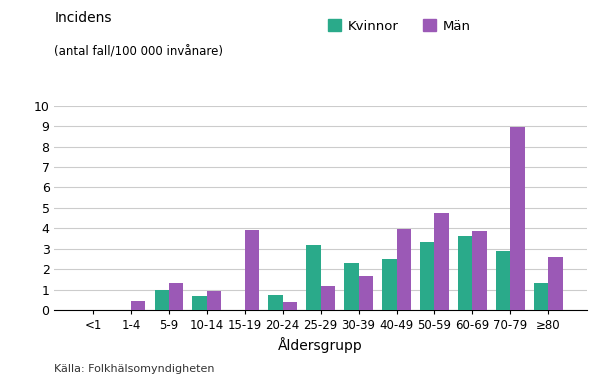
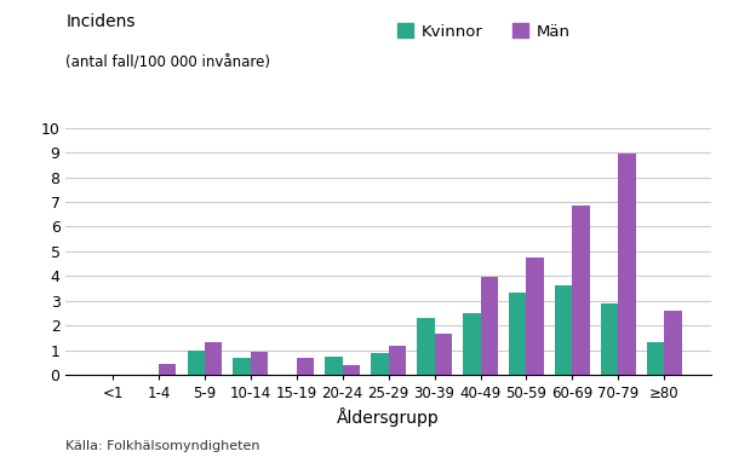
Män/15-19: 3.90 -> 0.70
Kvinnor/25-29: 3.20 -> 0.90
Män/60-69: 3.85 -> 6.85
